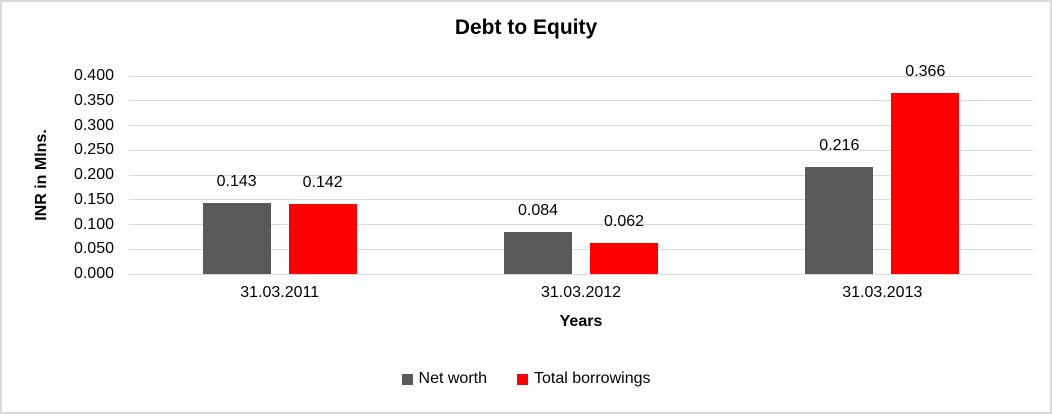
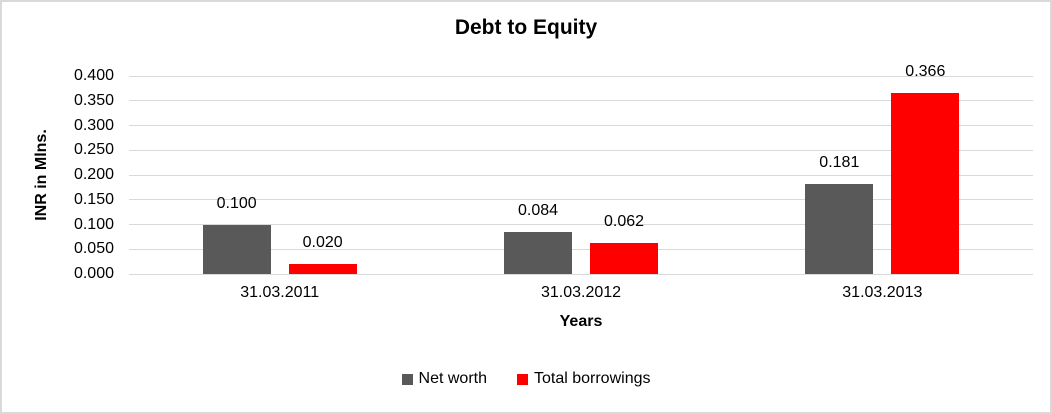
Net worth/31.03.2011: 0.143 -> 0.100
Total borrowings/31.03.2011: 0.142 -> 0.020
Net worth/31.03.2013: 0.216 -> 0.181
